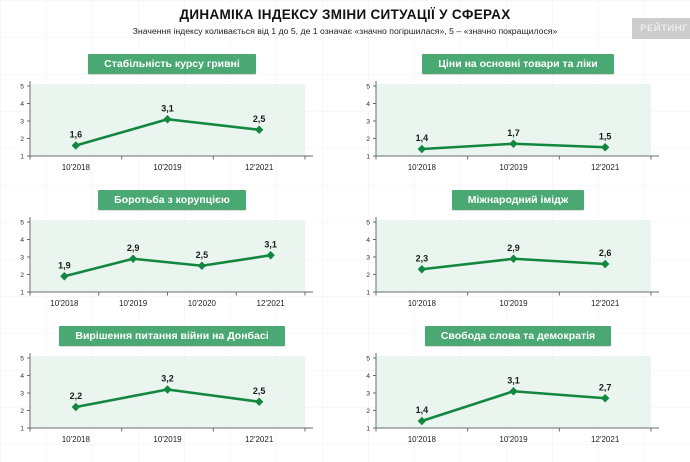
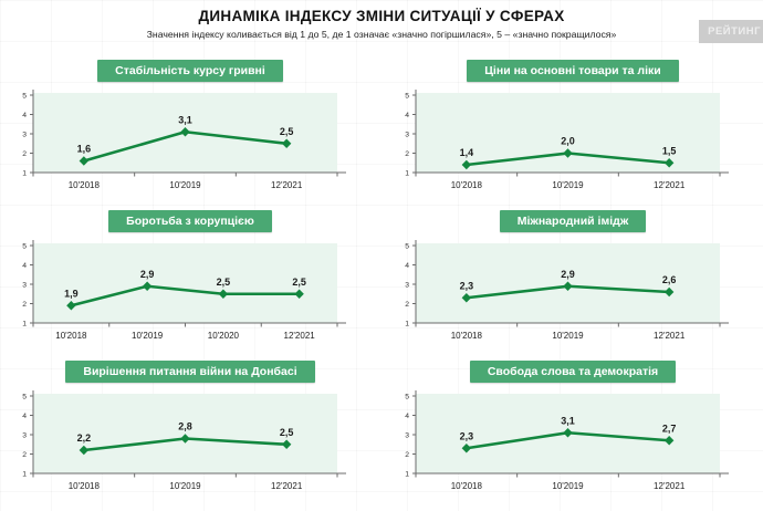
Ціни на основні товари та ліки/10'2019: 1,7 -> 2,0
Боротьба з корупцією/12'2021: 3,1 -> 2,5
Вирішення питання війни на Донбасі/10'2019: 3,2 -> 2,8
Свобода слова та демократія/10'2018: 1,4 -> 2,3
